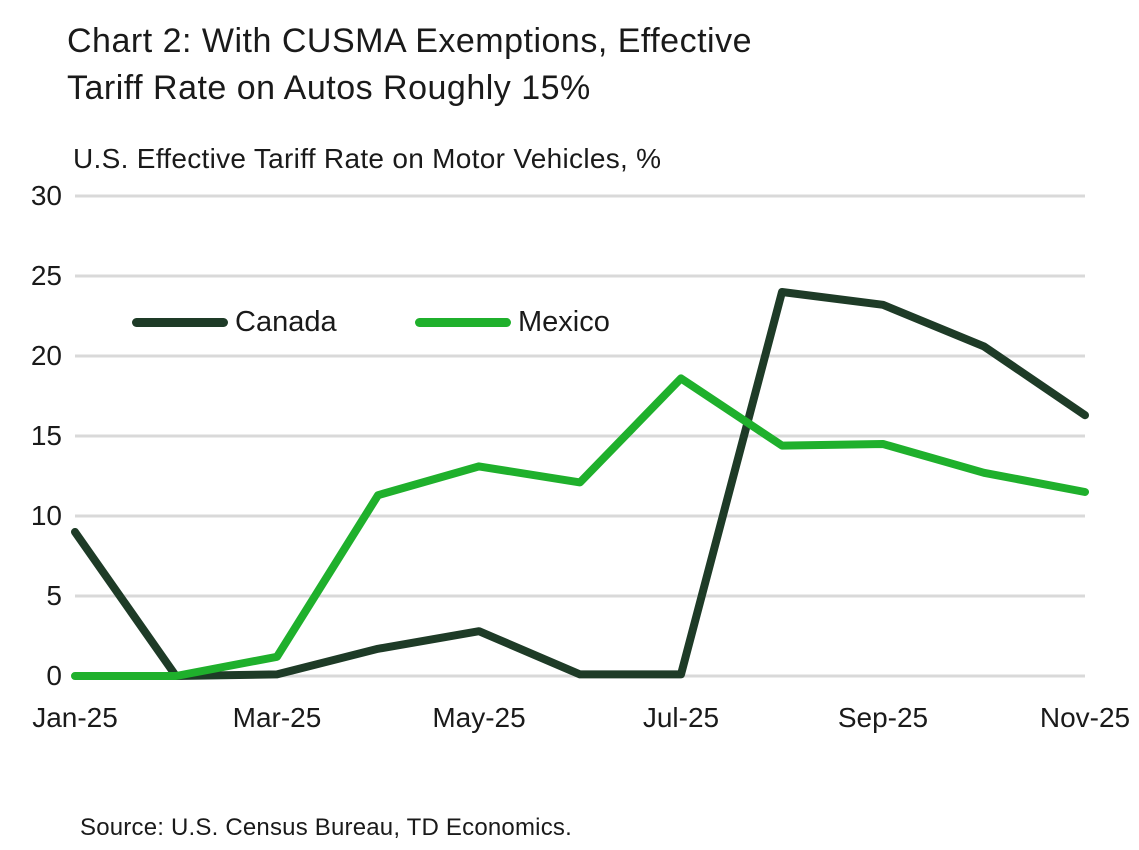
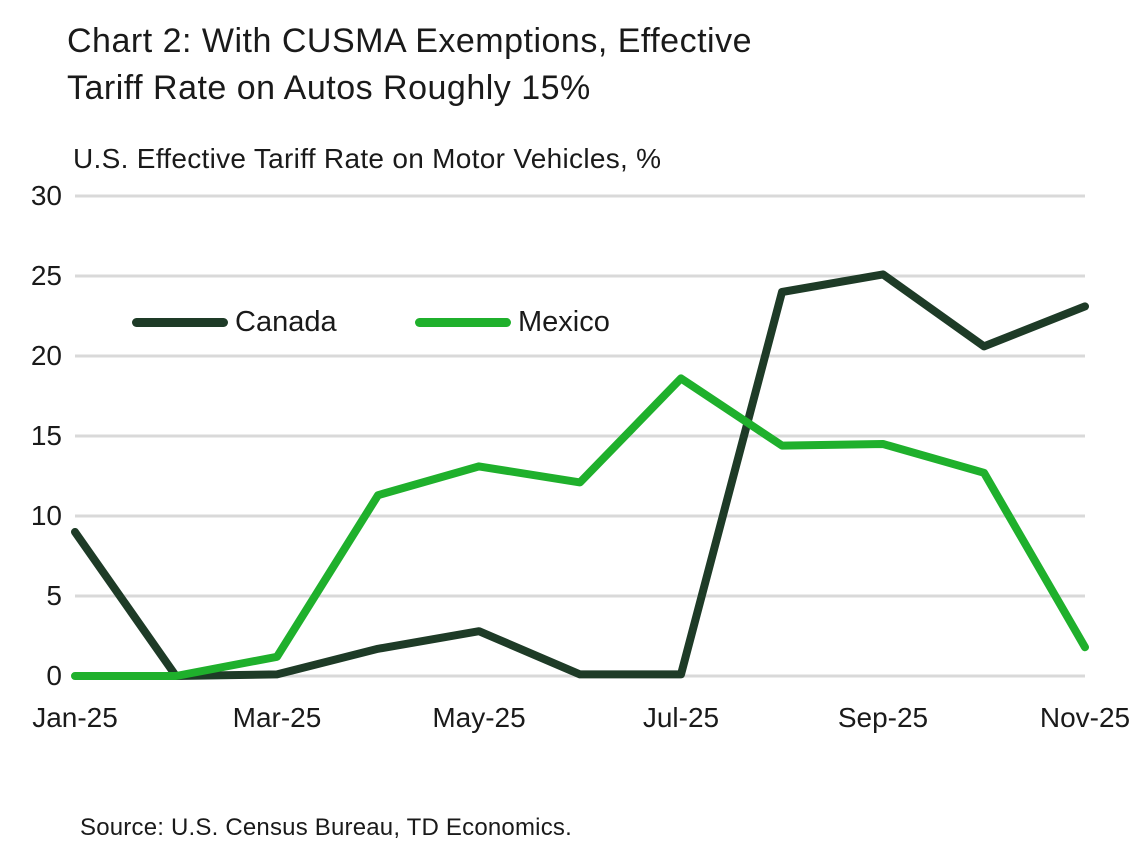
Canada/Sep-25: 23.2 -> 25.1
Canada/Nov-25: 16.3 -> 23.1
Mexico/Nov-25: 11.5 -> 1.8
